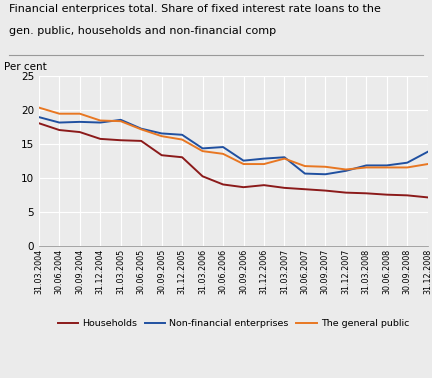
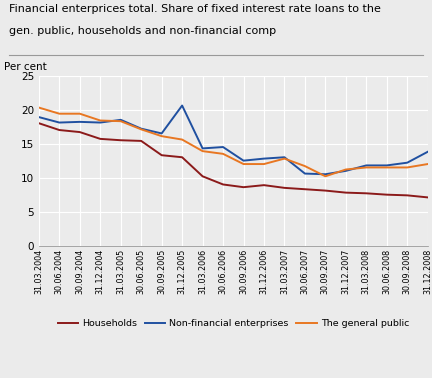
Non-financial enterprises/31.12.2005: 16.3 -> 20.6
The general public/30.09.2007: 11.6 -> 10.2
